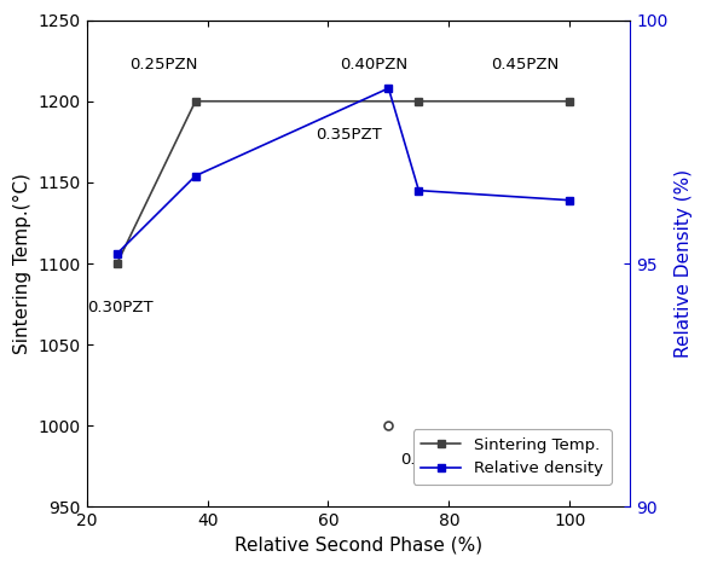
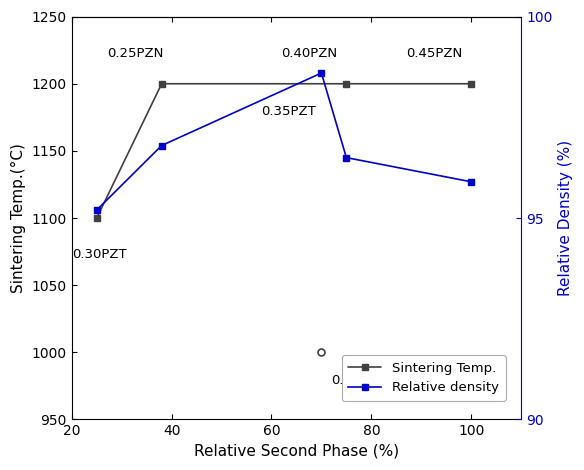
Relative density/100: 96.3 -> 95.9
